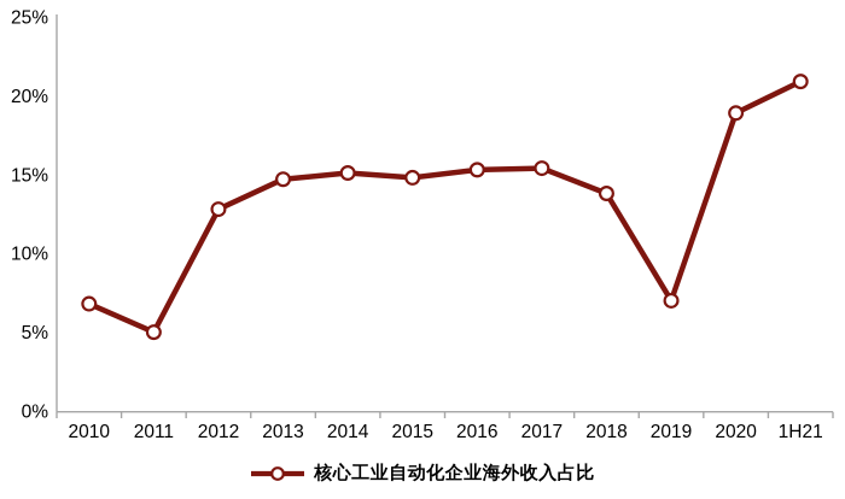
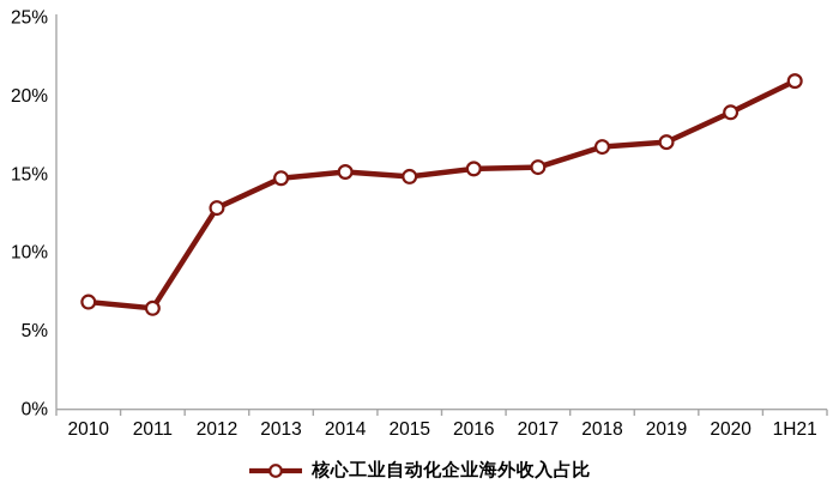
2011: 5.0% -> 6.4%
2018: 13.8% -> 16.7%
2019: 7.0% -> 17.0%
